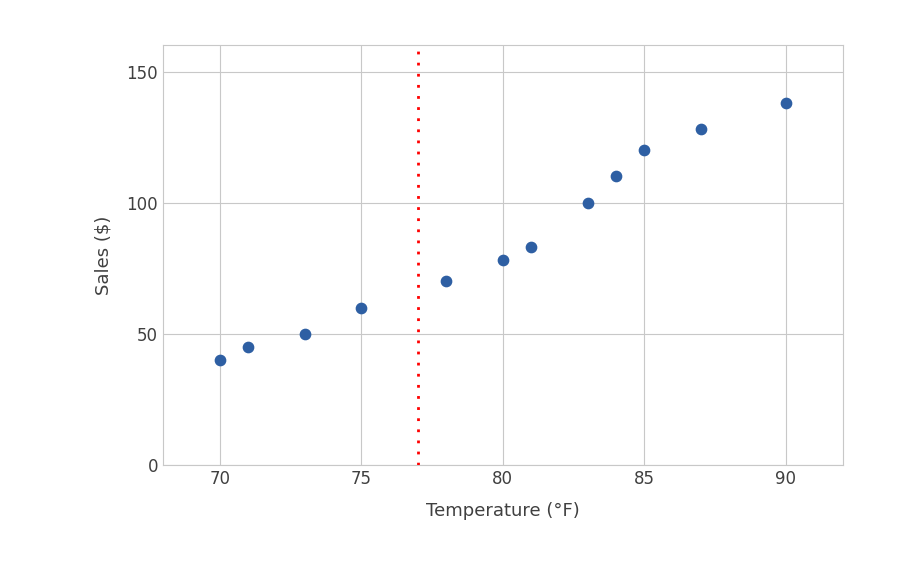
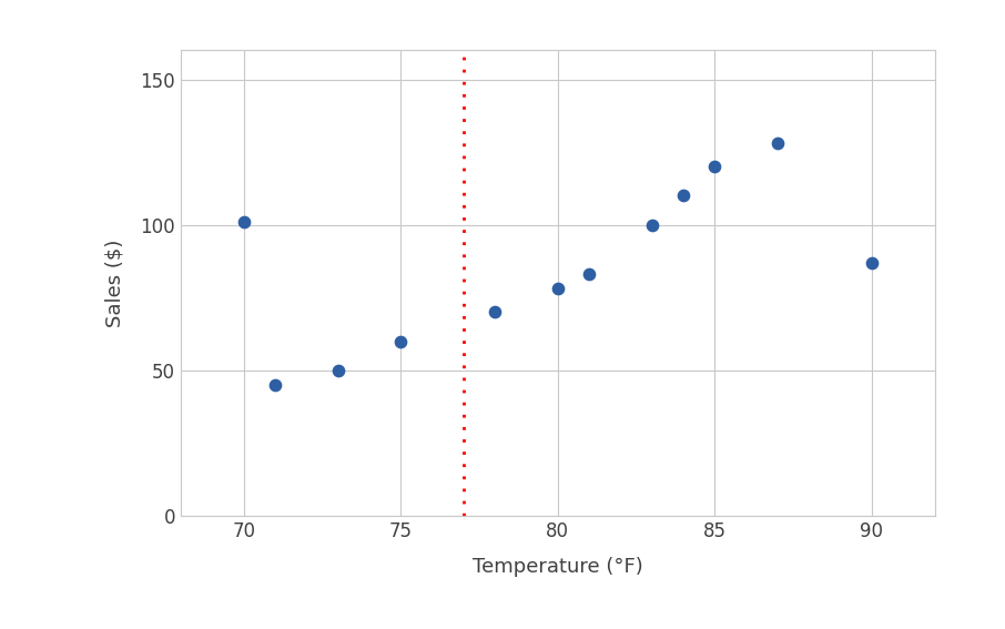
70: 40 -> 101
90: 138 -> 87
